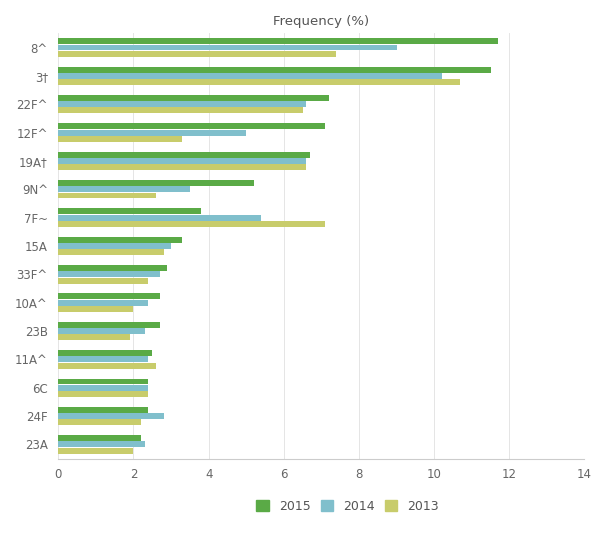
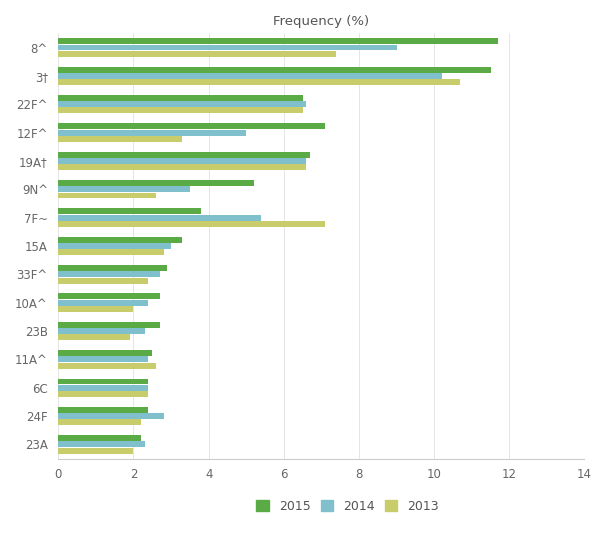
2015/22F^: 7.2 -> 6.5
